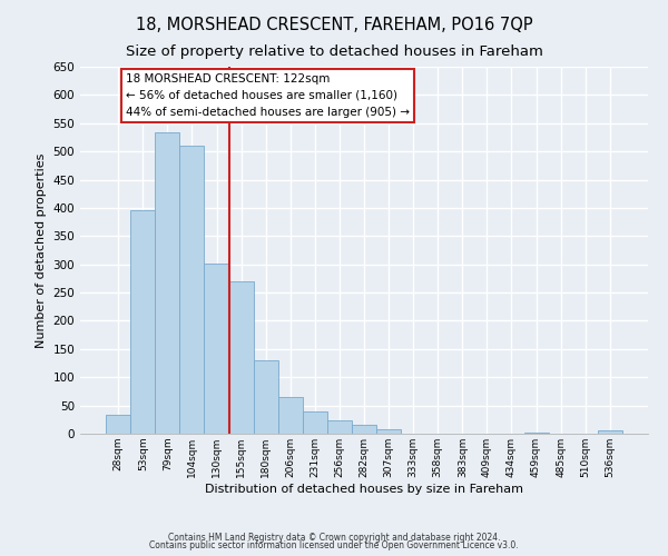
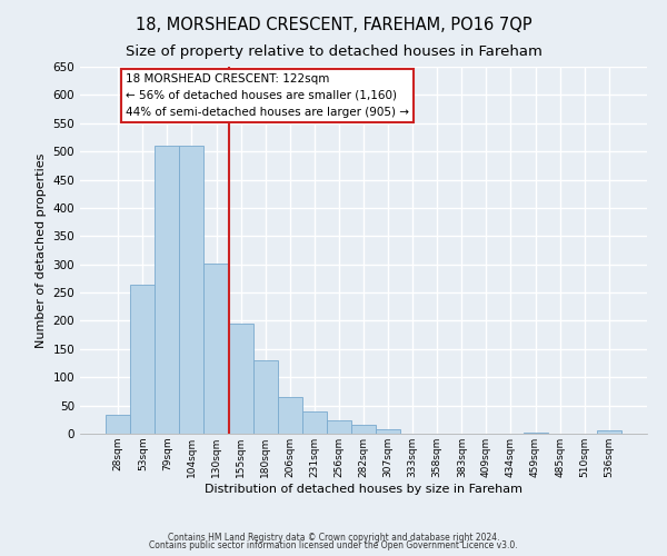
53sqm: 396 -> 263
79sqm: 534 -> 511
155sqm: 270 -> 195
